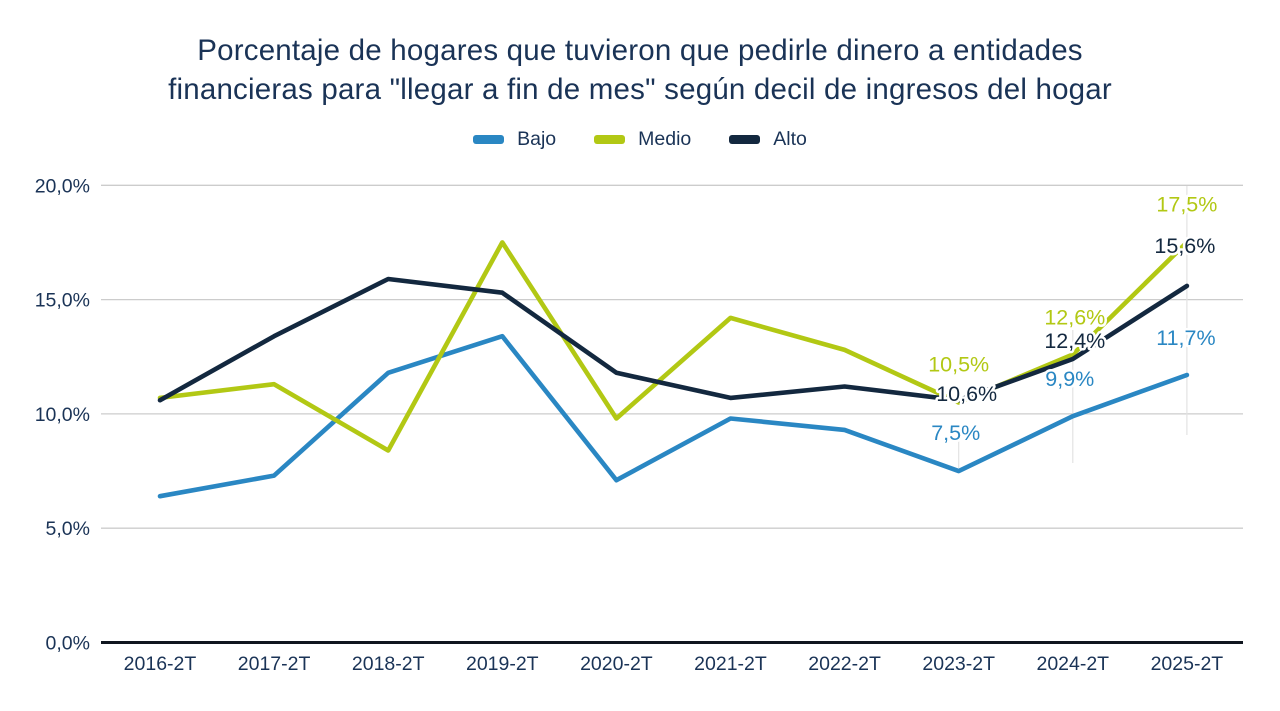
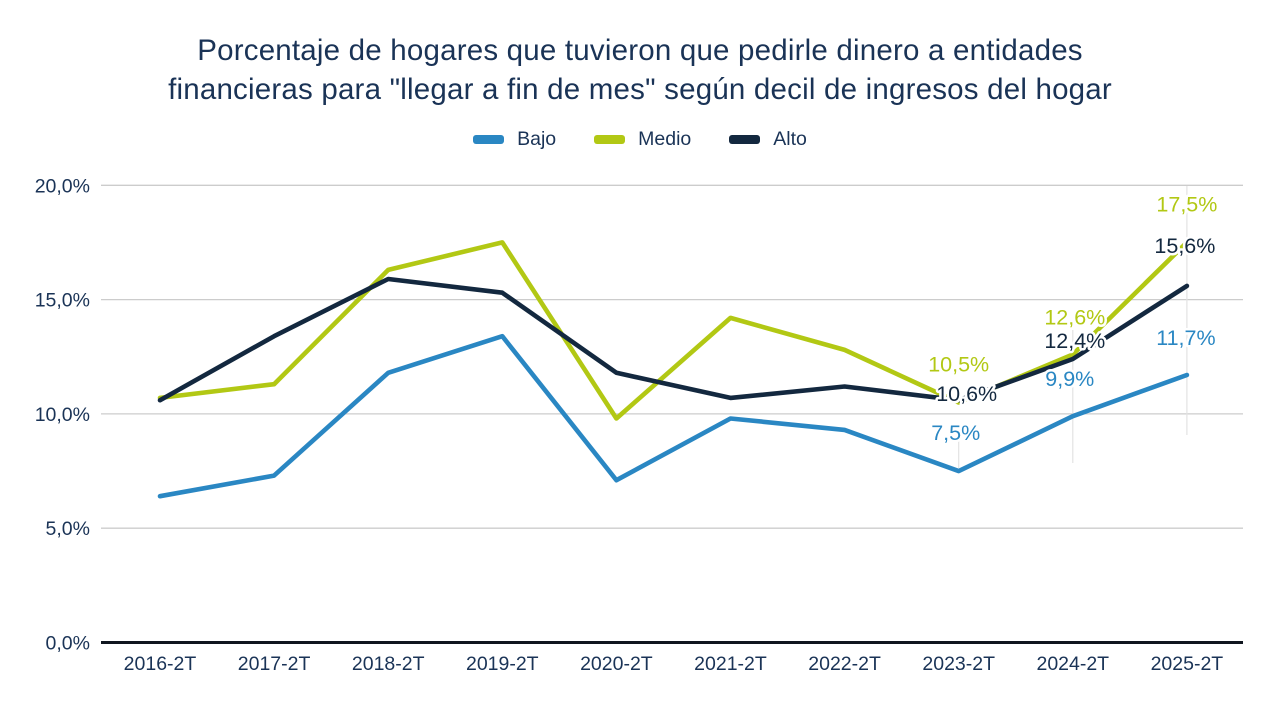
Medio/2018-2T: 8,4% -> 16,3%
